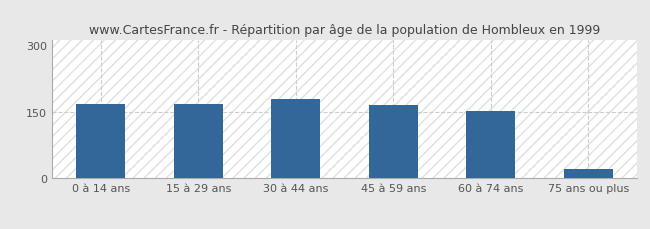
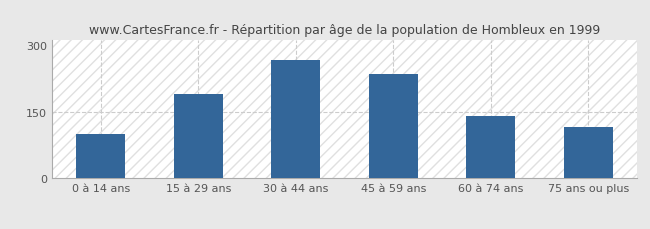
0 à 14 ans: 167 -> 100
15 à 29 ans: 168 -> 190
30 à 44 ans: 178 -> 265
45 à 59 ans: 165 -> 235
60 à 74 ans: 152 -> 140
75 ans ou plus: 20 -> 115
